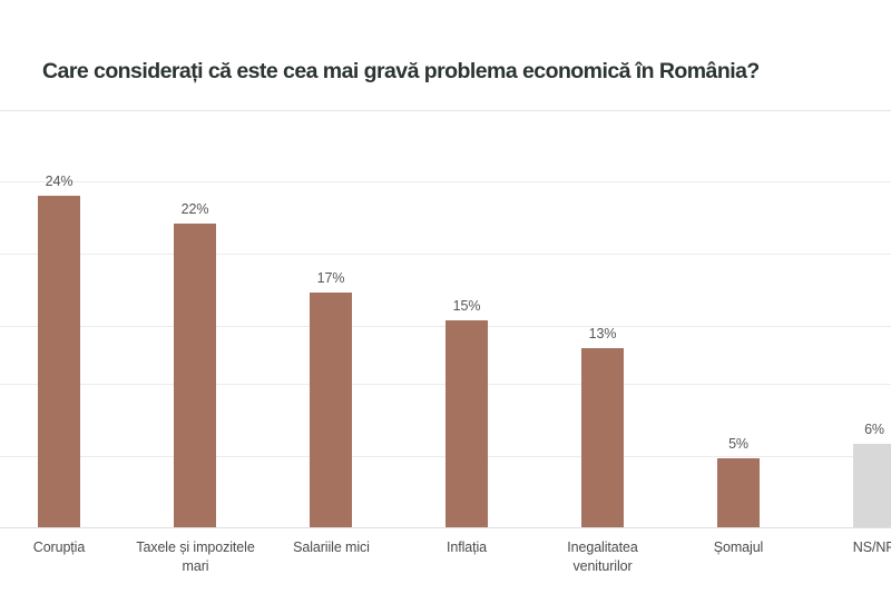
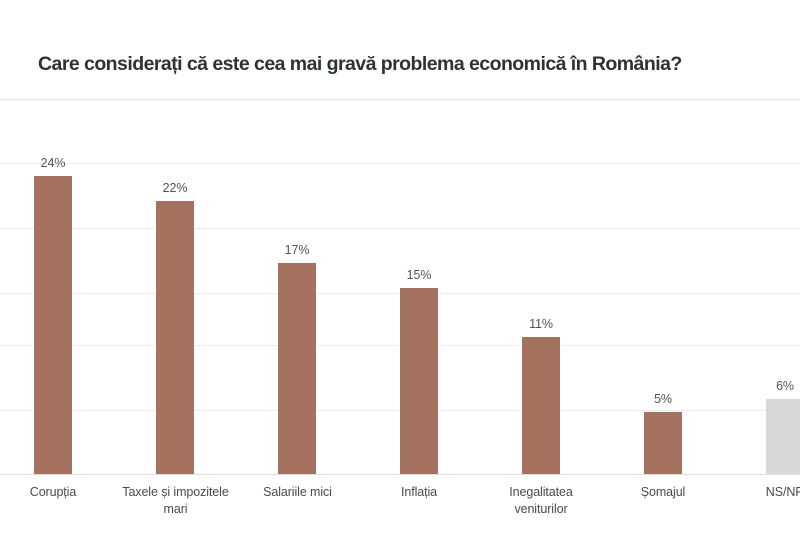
Inegalitatea veniturilor: 13% -> 11%
